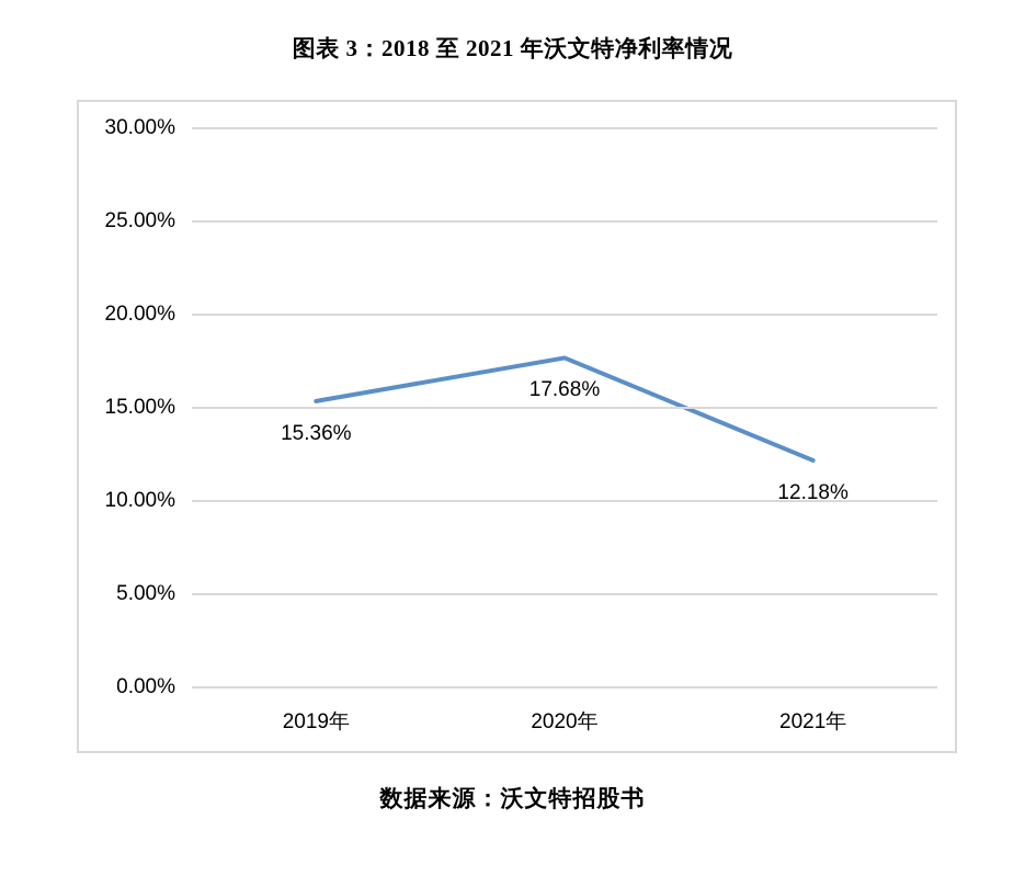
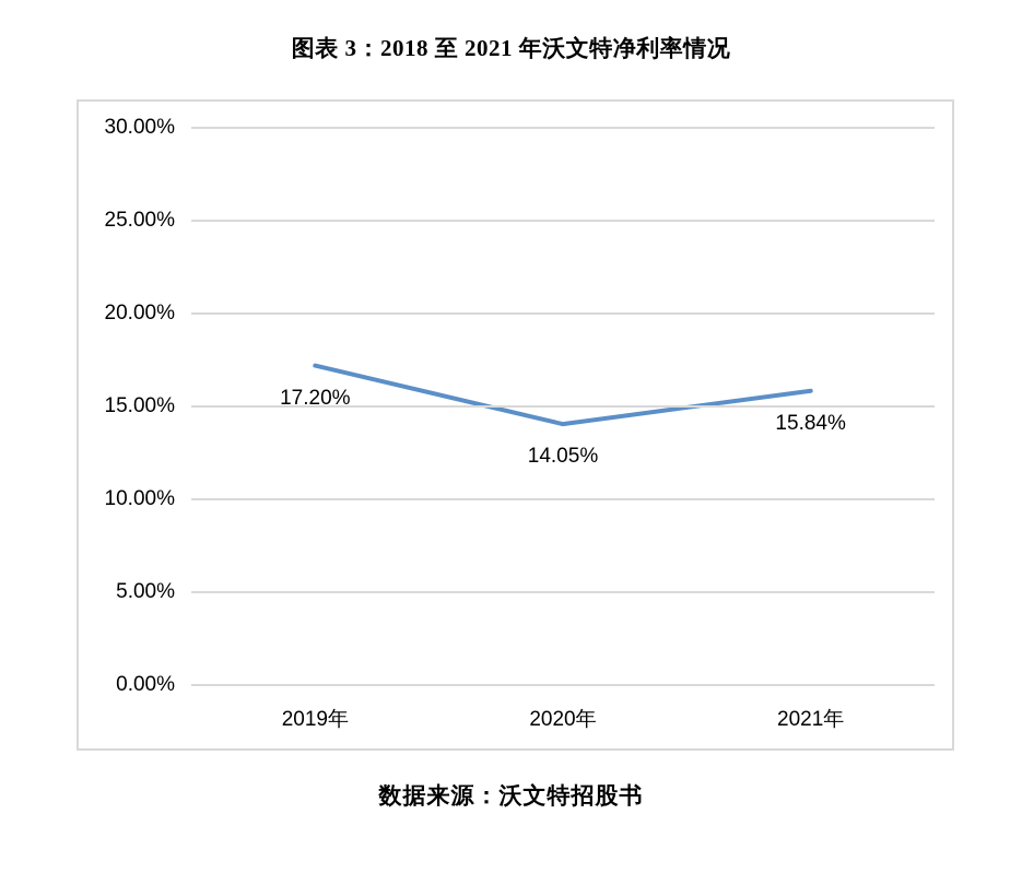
2019年: 15.36% -> 17.20%
2020年: 17.68% -> 14.05%
2021年: 12.18% -> 15.84%
